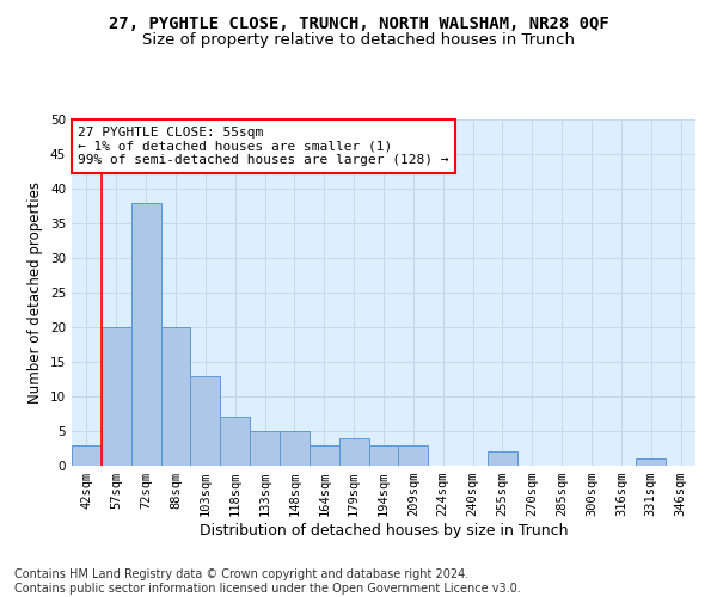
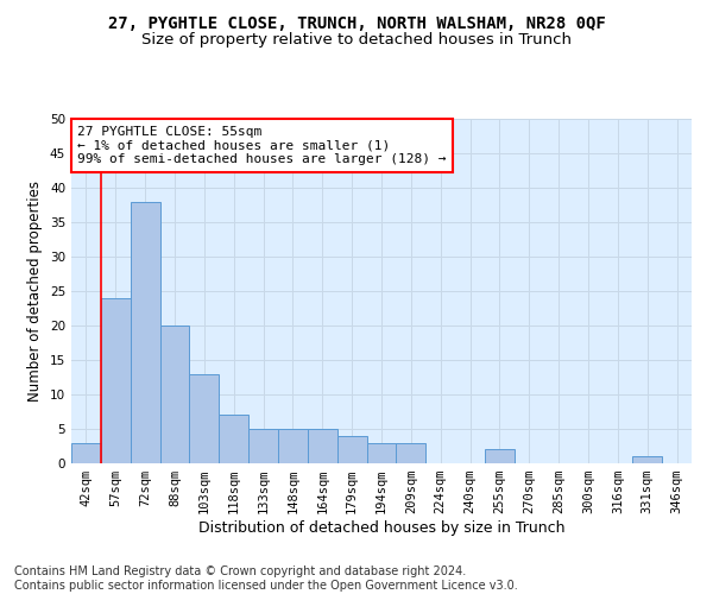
57sqm: 20 -> 24
164sqm: 3 -> 5
